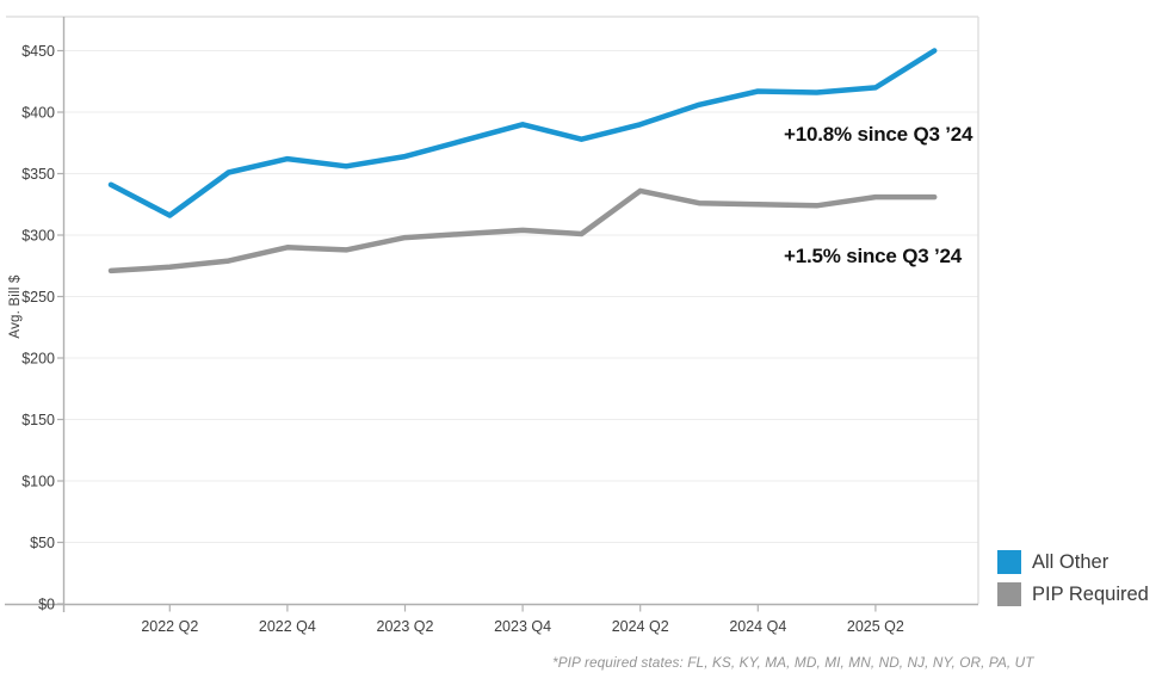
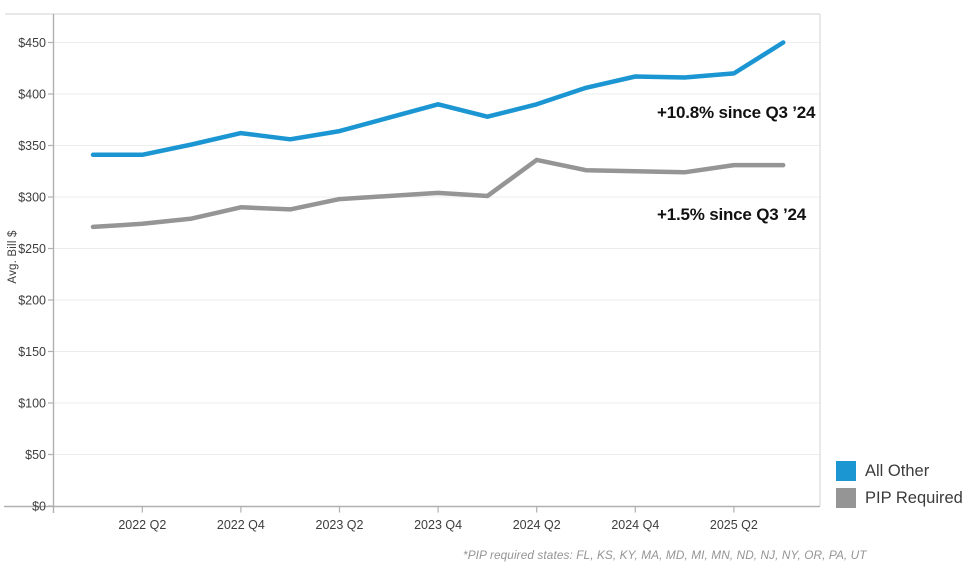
All Other/2022 Q2: $316 -> $341
